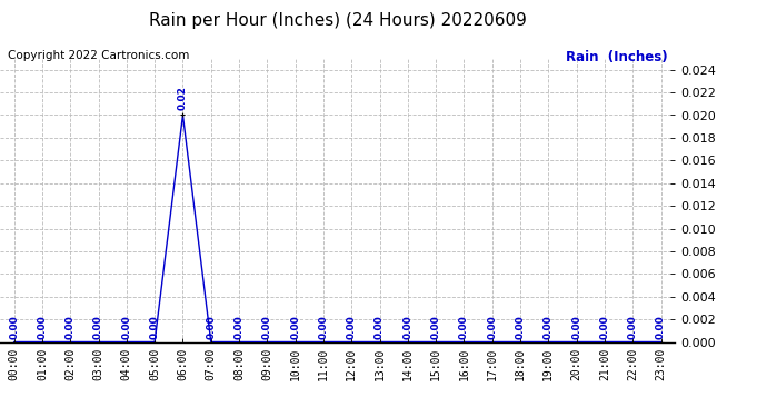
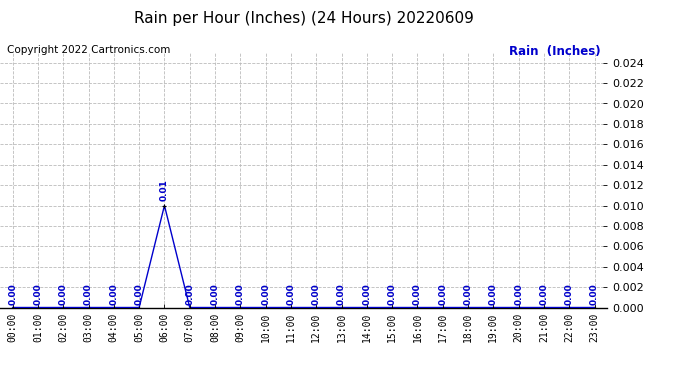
06:00: 0.02 -> 0.01
